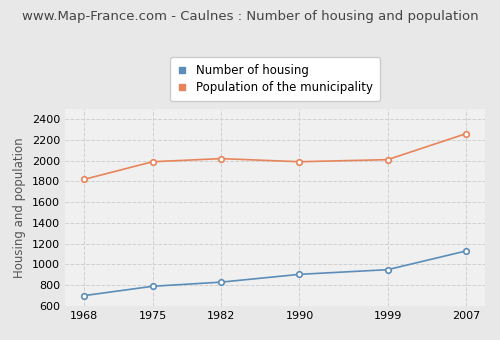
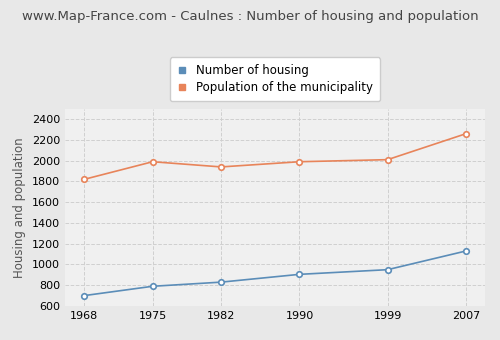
Population of the municipality/1982: 2020 -> 1940
